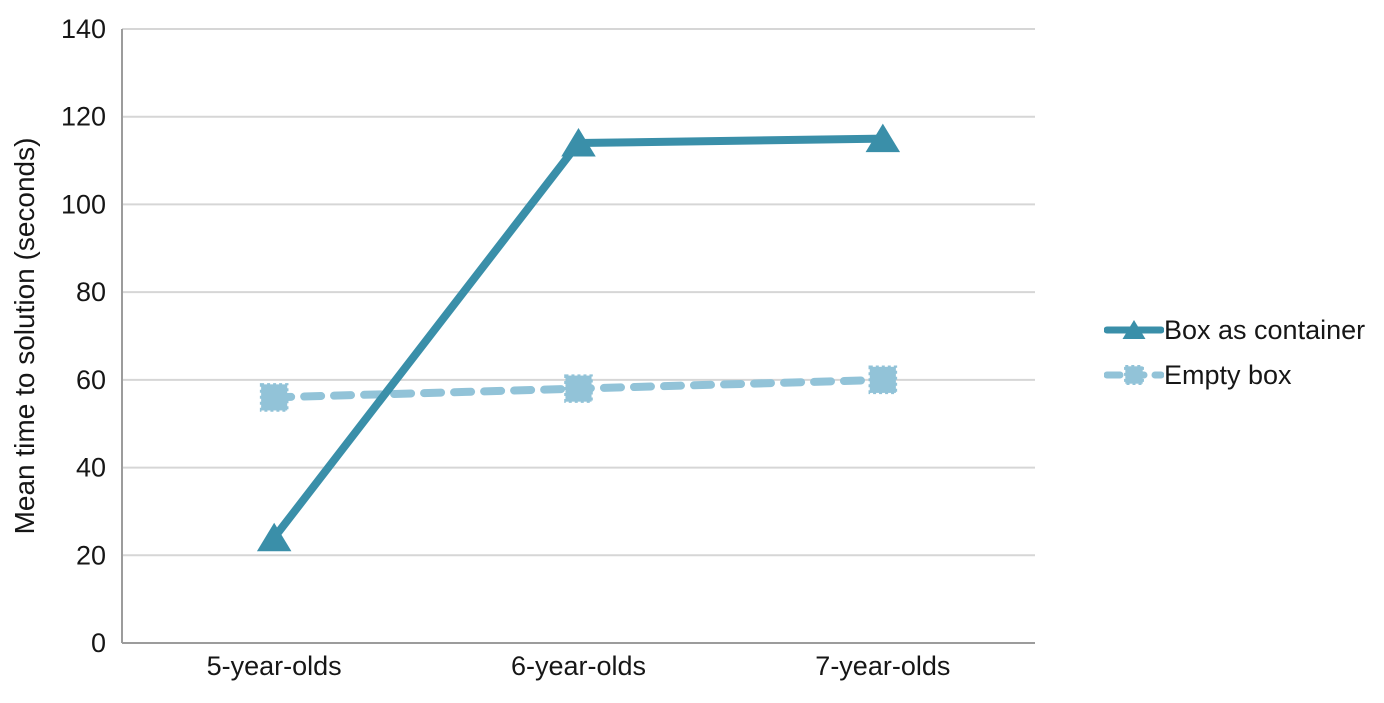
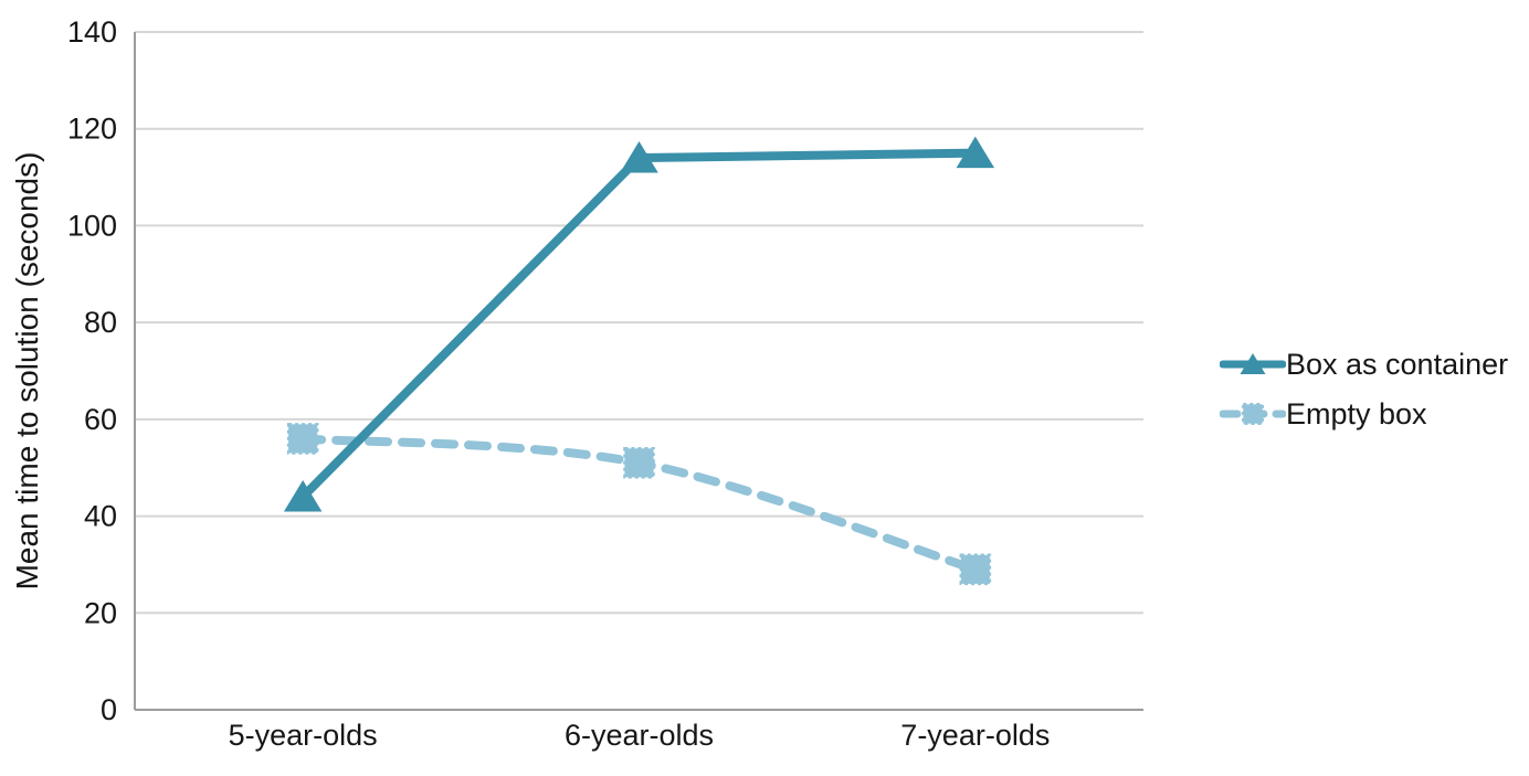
Box as container/5-year-olds: 24 -> 44
Empty box/6-year-olds: 58 -> 51
Empty box/7-year-olds: 60 -> 29
